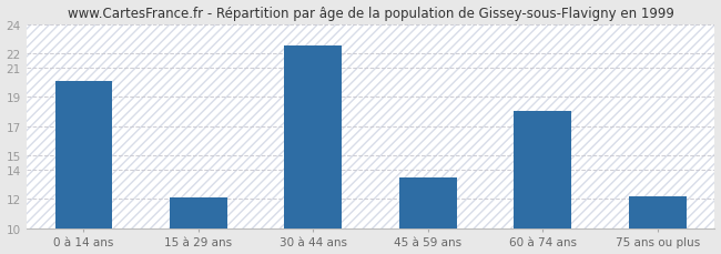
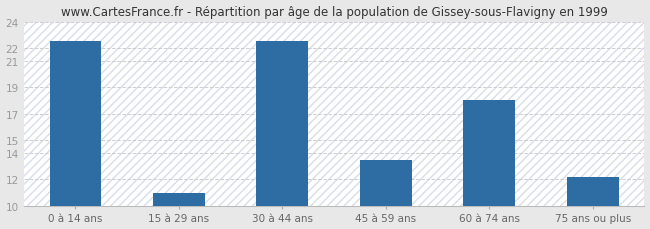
0 à 14 ans: 20.1 -> 22.5
15 à 29 ans: 12.1 -> 11.0
